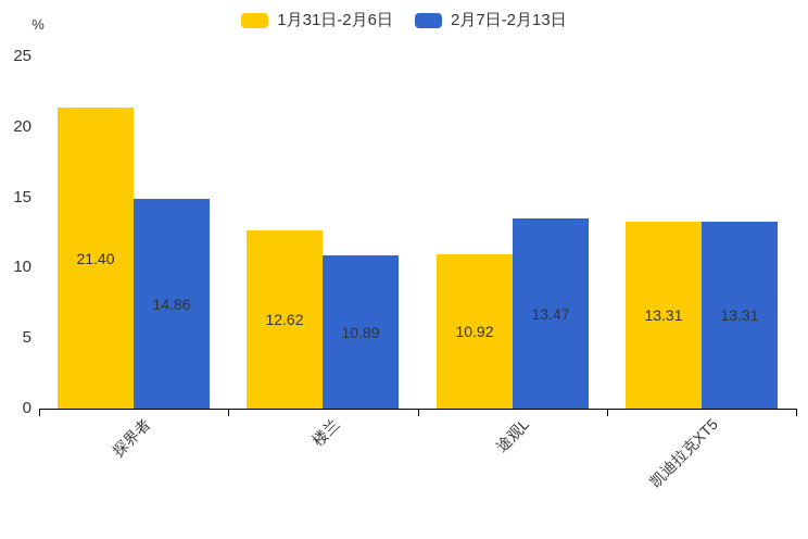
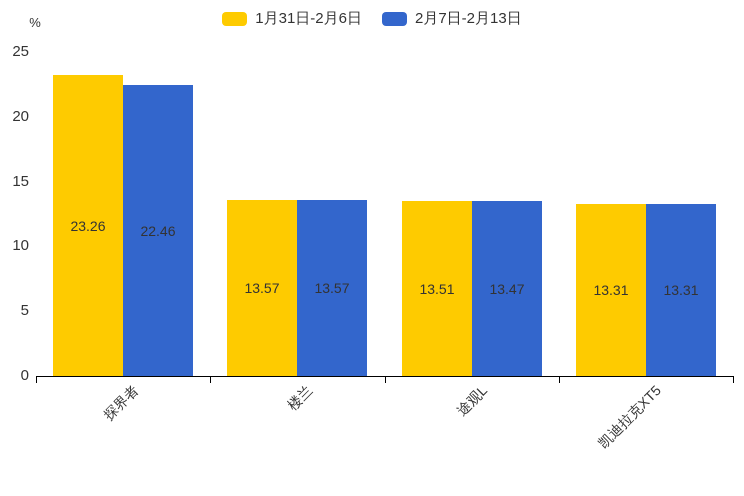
1月31日-2月6日/探界者: 21.40 -> 23.26
2月7日-2月13日/探界者: 14.86 -> 22.46
1月31日-2月6日/楼兰: 12.62 -> 13.57
2月7日-2月13日/楼兰: 10.89 -> 13.57
1月31日-2月6日/途观L: 10.92 -> 13.51
